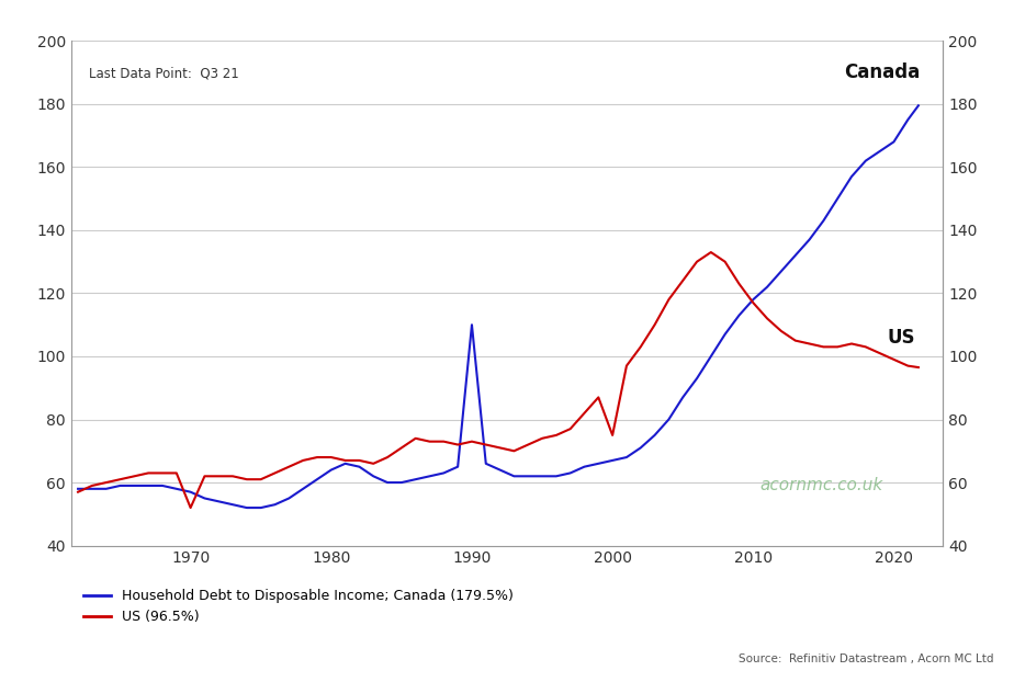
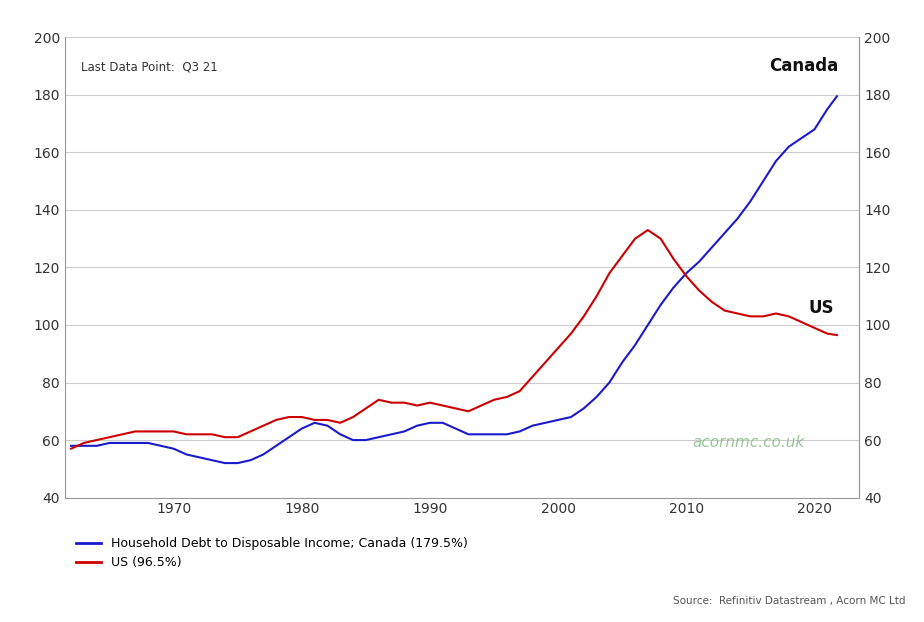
US (96.5%)/1970: 52.0 -> 63.0
Household Debt to Disposable Income; Canada (179.5%)/1990: 110.0 -> 66.0
US (96.5%)/2000: 75.0 -> 92.0
